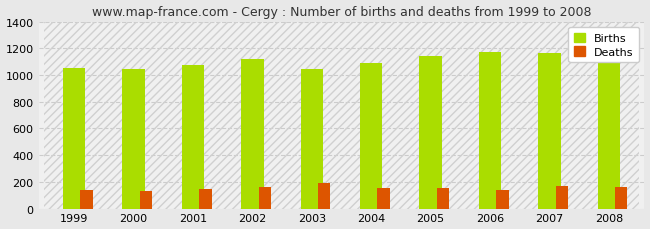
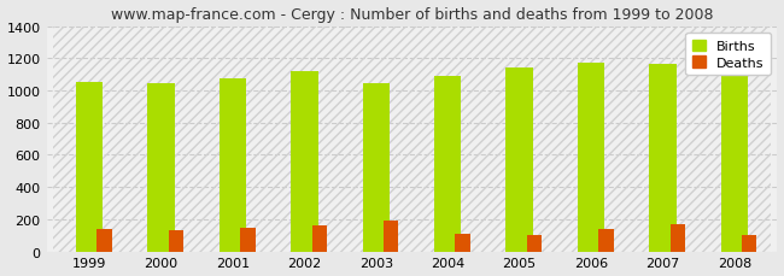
Deaths/2004: 160 -> 110
Deaths/2005: 160 -> 100
Deaths/2008: 160 -> 100
